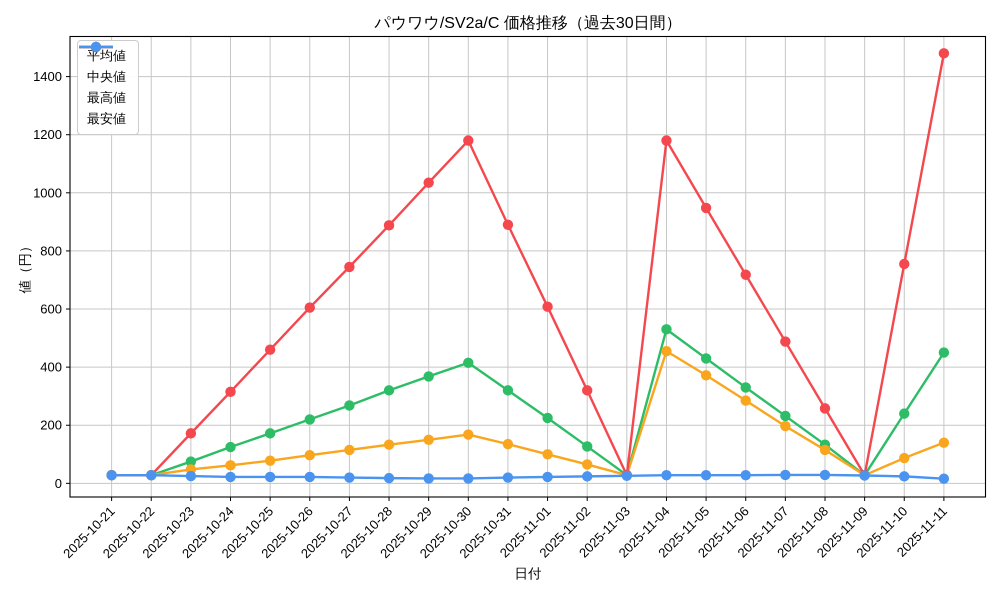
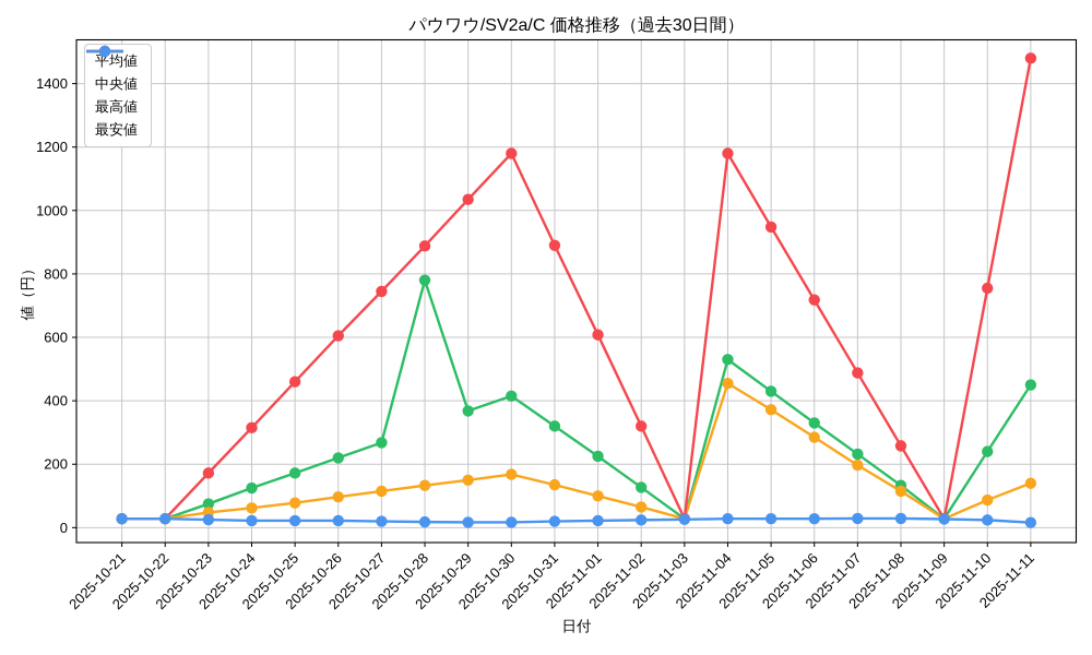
平均値/2025-10-28: 320 -> 780
